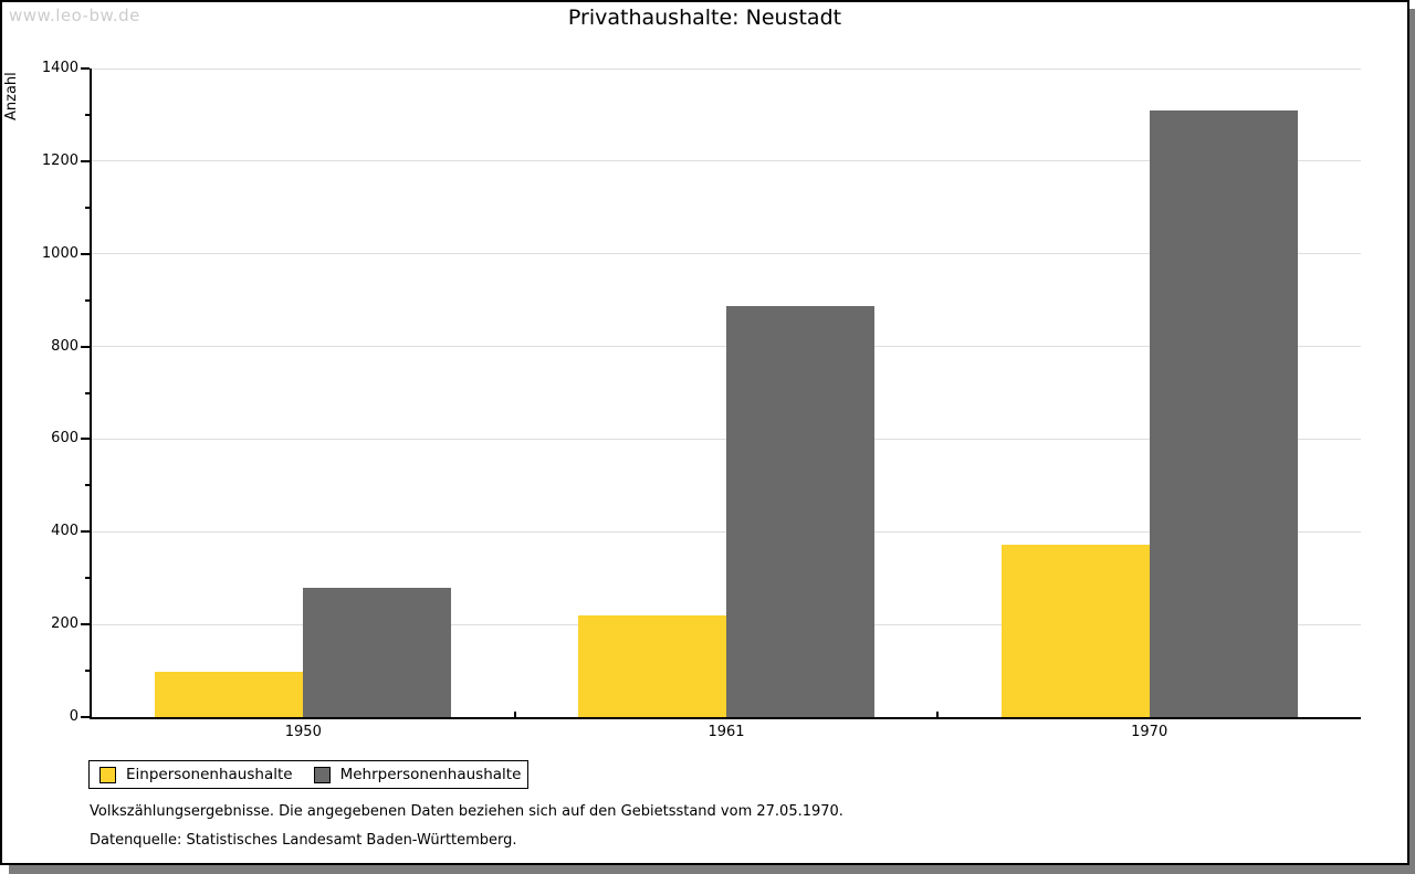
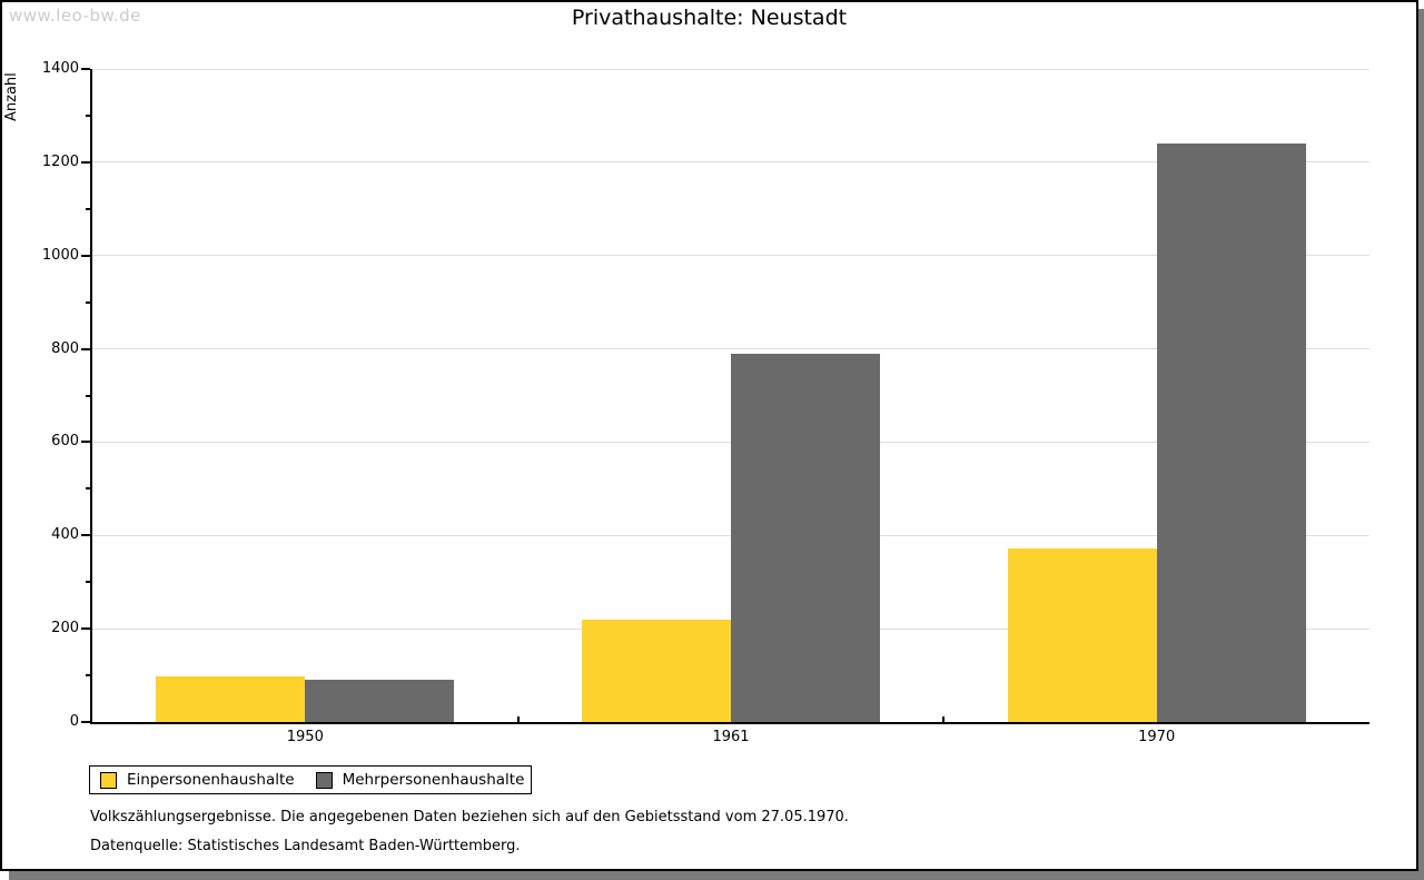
Mehrpersonenhaushalte/1950: 280 -> 90
Mehrpersonenhaushalte/1961: 890 -> 790
Mehrpersonenhaushalte/1970: 1310 -> 1240
